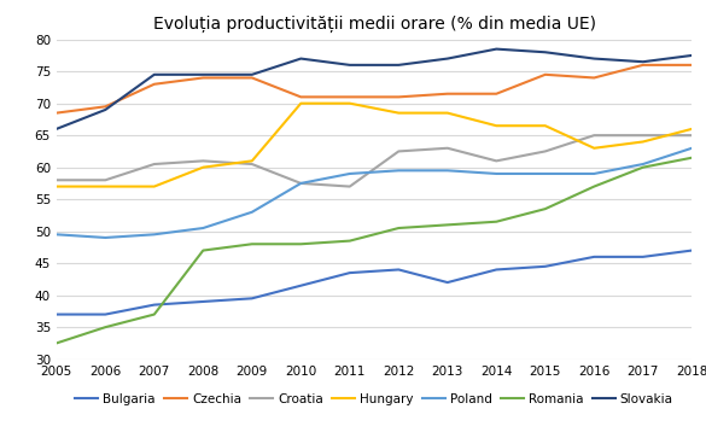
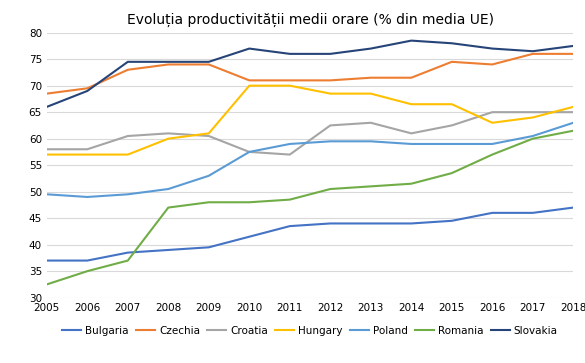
Bulgaria/2013: 42.0 -> 44.0
